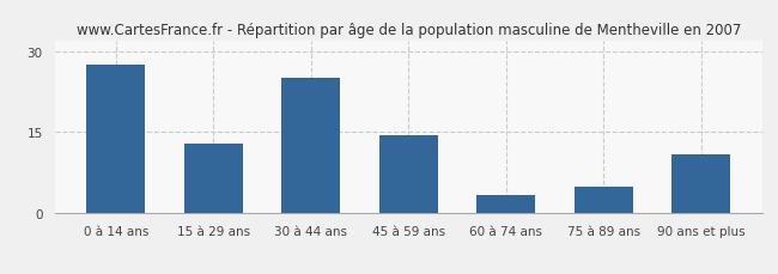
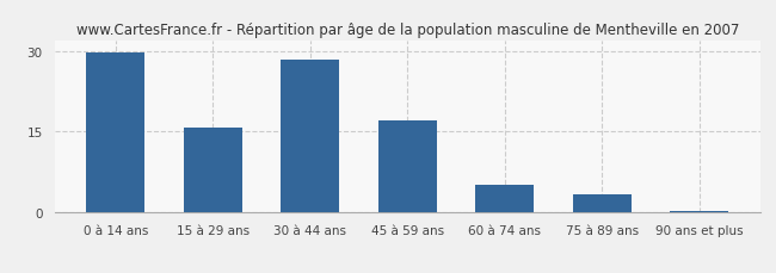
0 à 14 ans: 27.5 -> 29.7
15 à 29 ans: 13.0 -> 15.8
30 à 44 ans: 25.0 -> 28.3
45 à 59 ans: 14.5 -> 17.0
60 à 74 ans: 3.5 -> 5.2
75 à 89 ans: 5.0 -> 3.5
90 ans et plus: 11.0 -> 0.3
